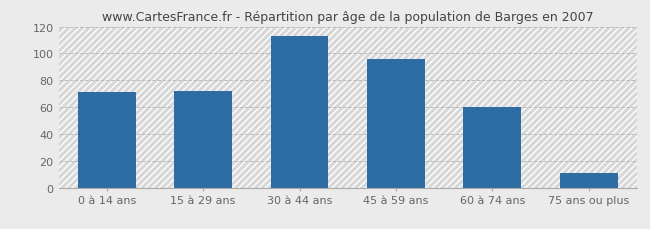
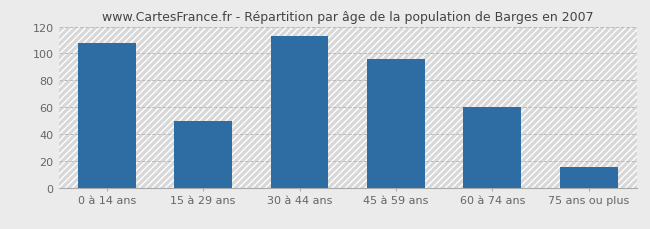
0 à 14 ans: 71 -> 108
15 à 29 ans: 72 -> 50
75 ans ou plus: 11 -> 15
